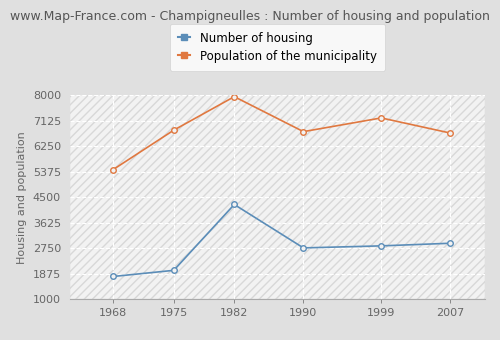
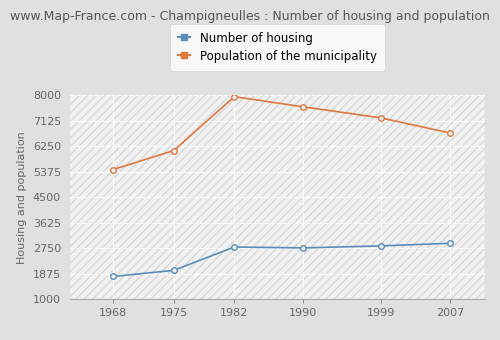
Population of the municipality/1975: 6800 -> 6100
Number of housing/1982: 4250 -> 2790
Population of the municipality/1990: 6750 -> 7600
